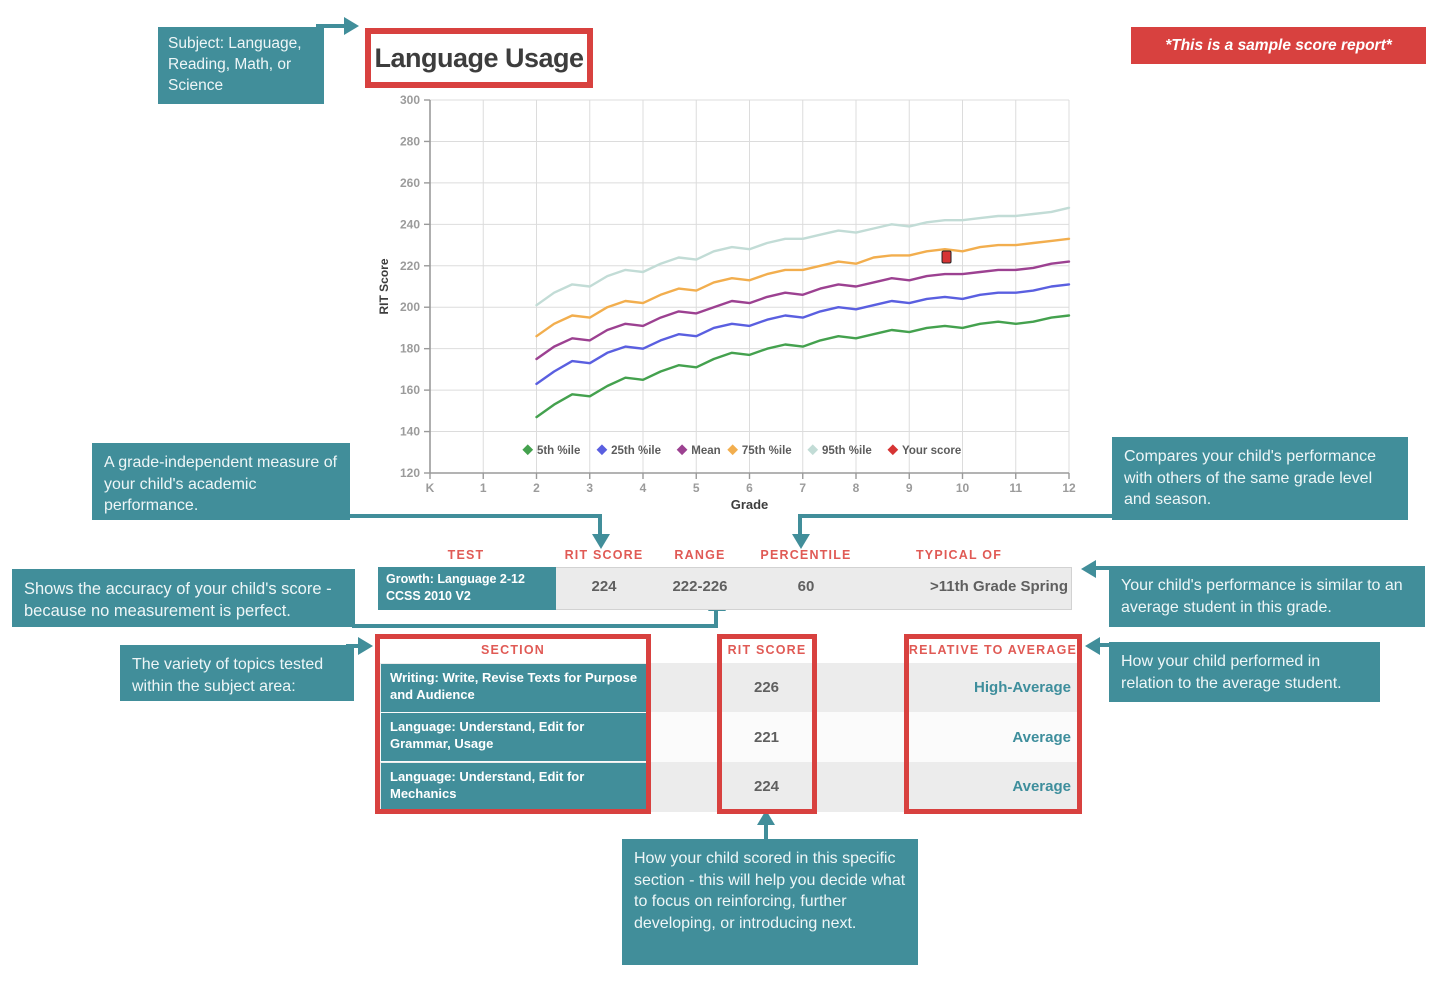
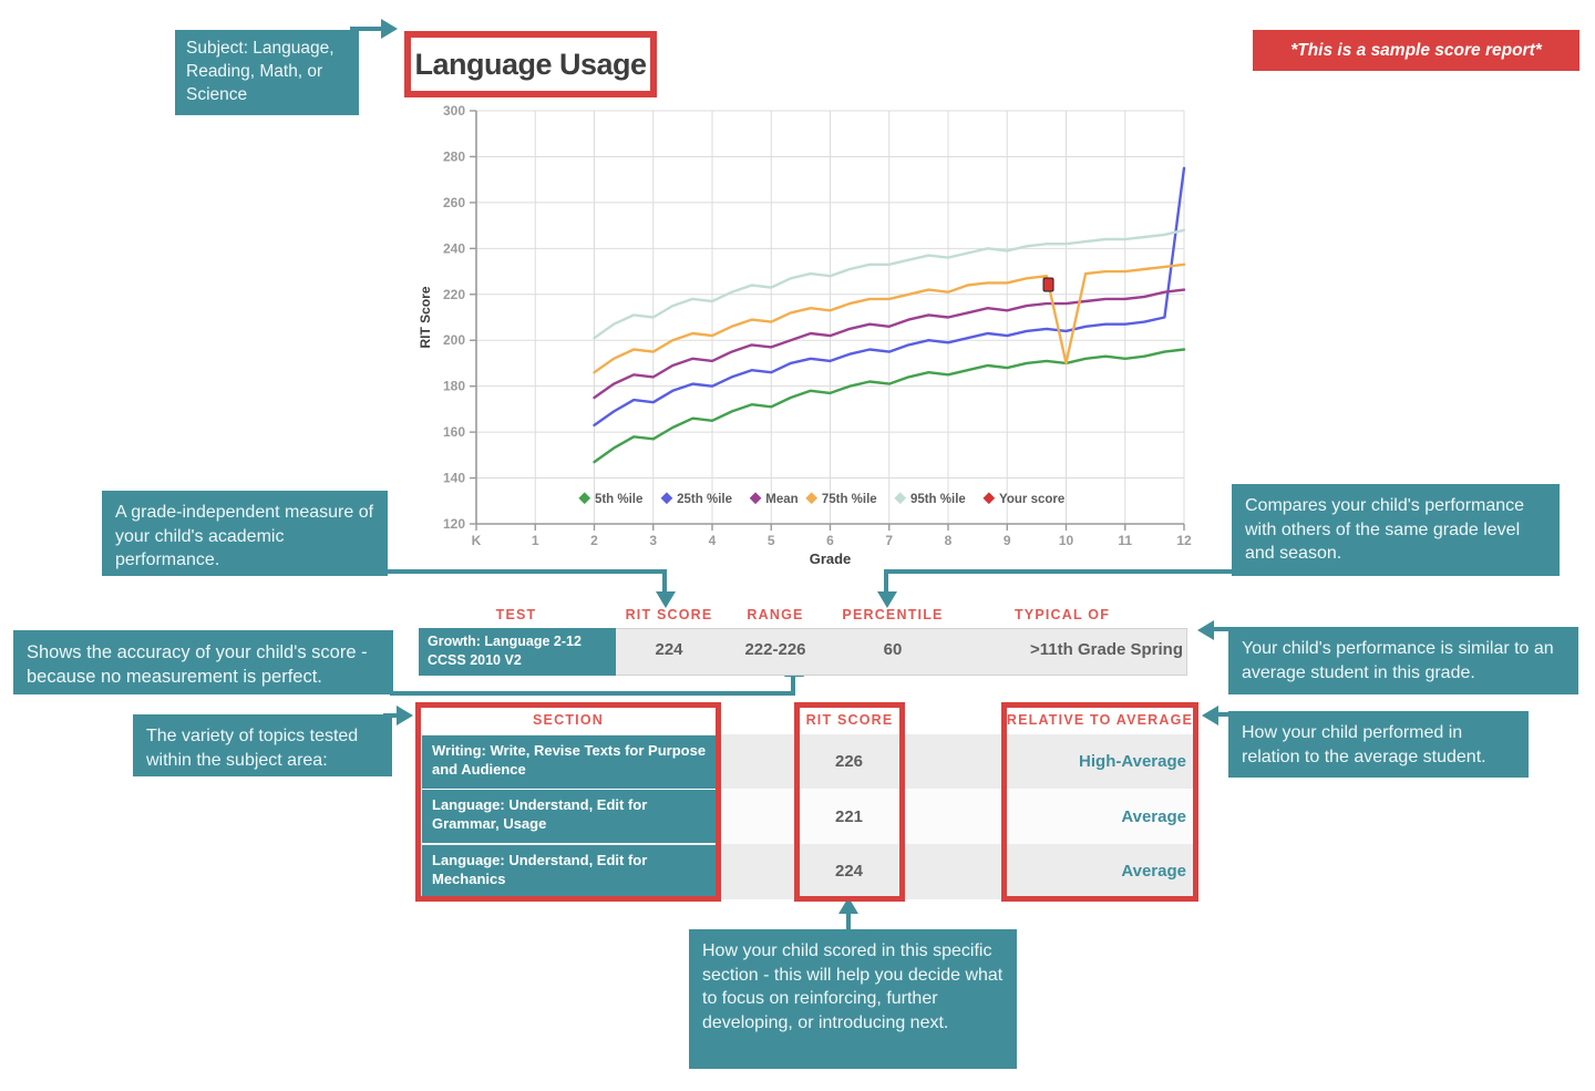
75th %ile/10: 227 -> 190
25th %ile/12: 211 -> 275
